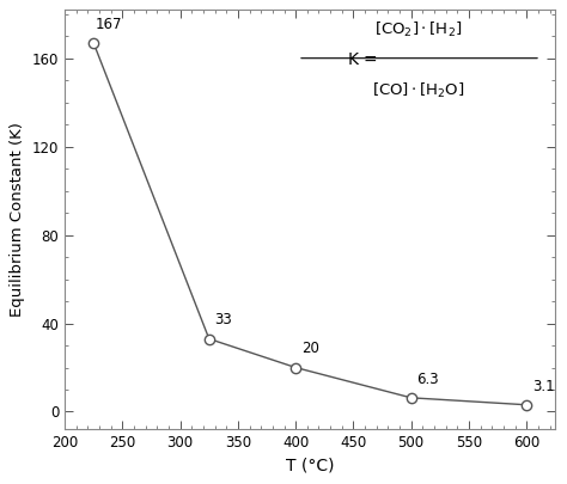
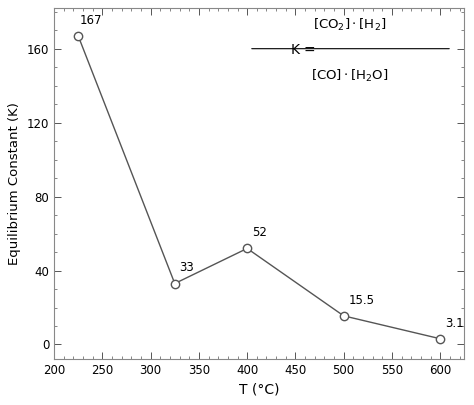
400: 20 -> 52
500: 6.3 -> 15.5
